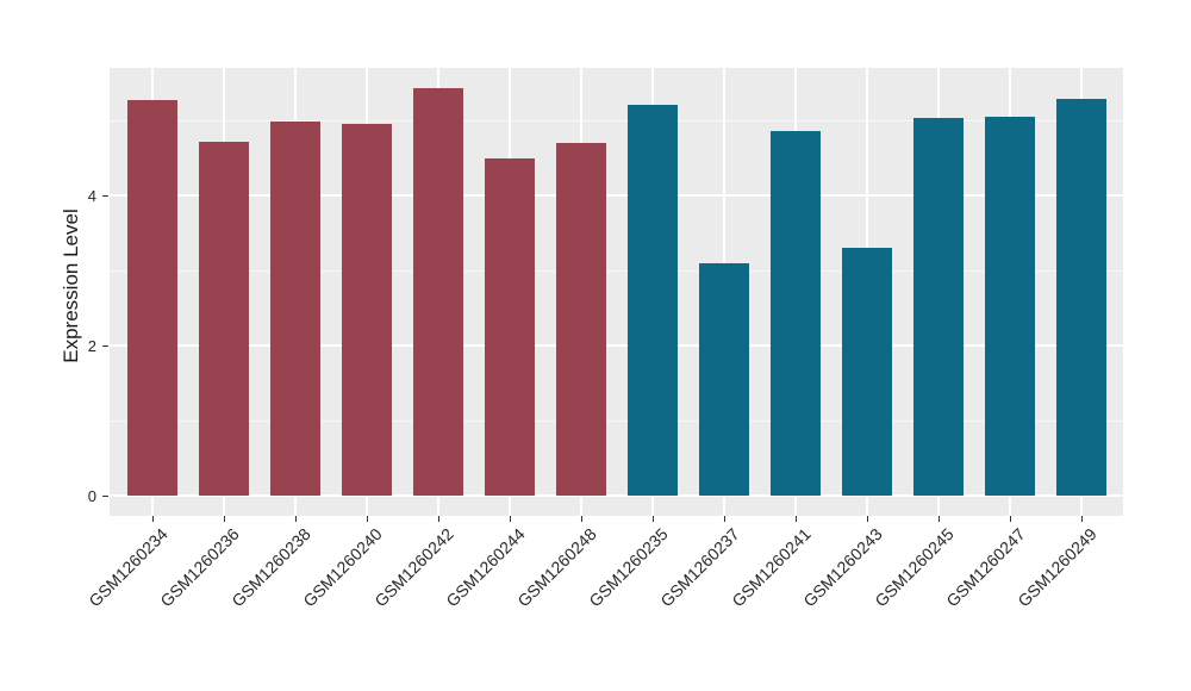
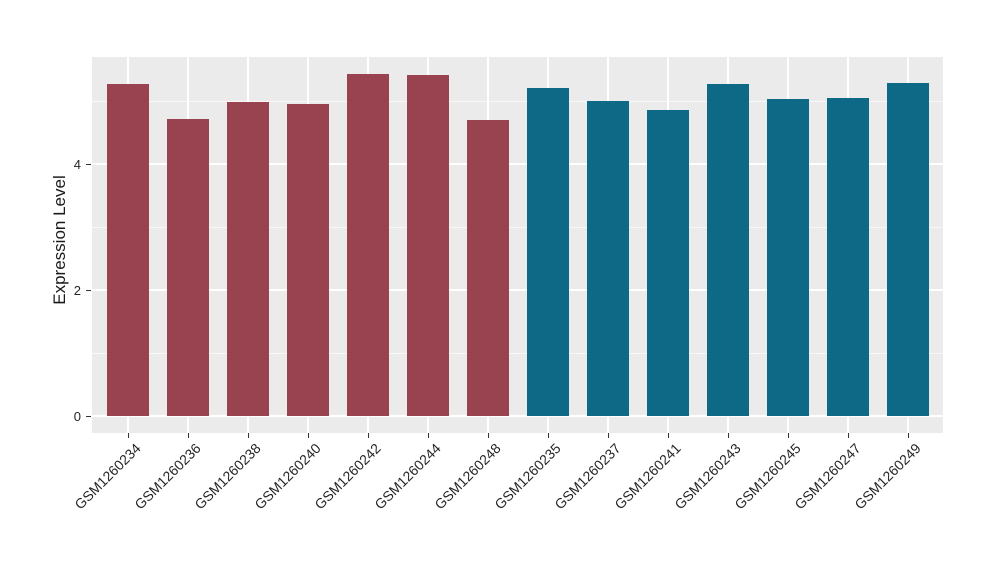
GSM1260244: 4.5 -> 5.4
GSM1260237: 3.1 -> 5.0
GSM1260243: 3.3 -> 5.3
